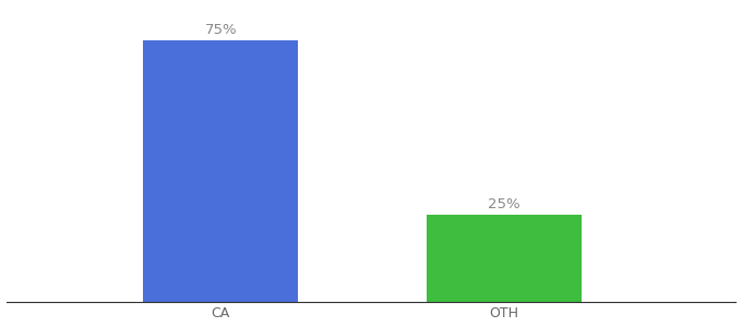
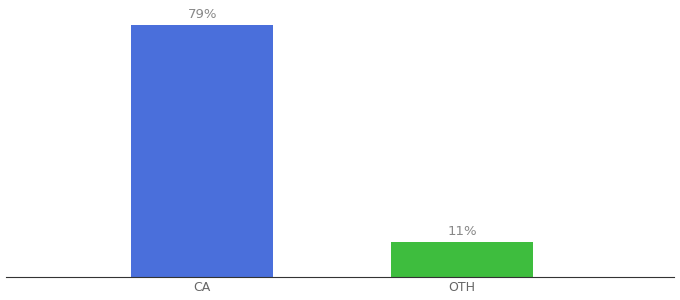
CA: 75% -> 79%
OTH: 25% -> 11%
